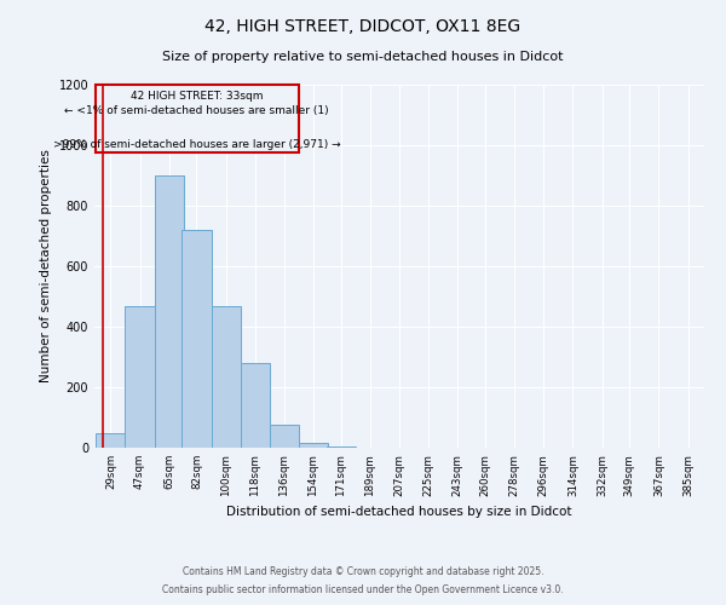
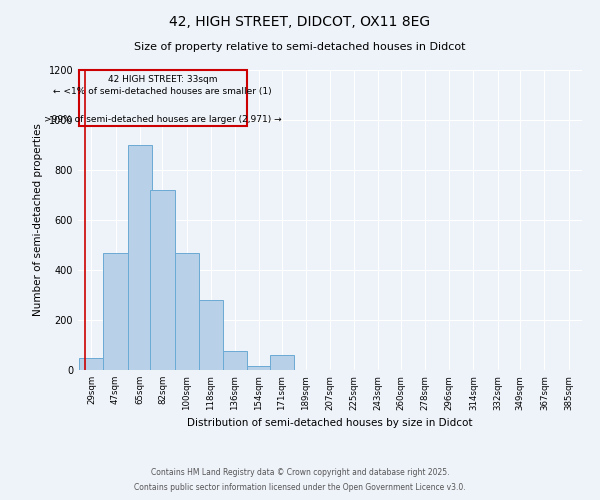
171sqm: 5 -> 60
